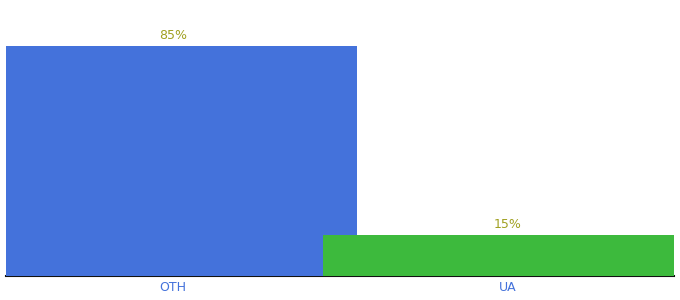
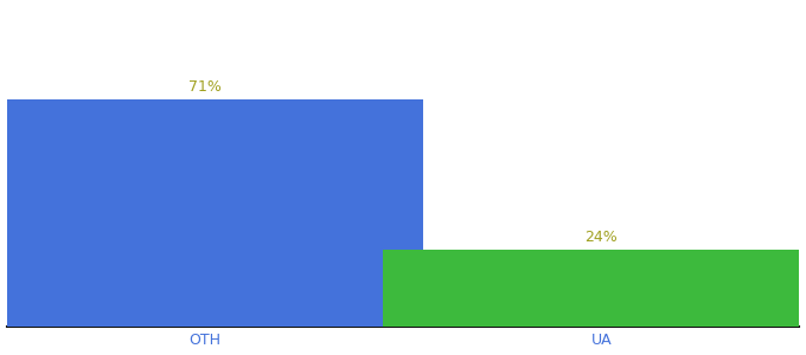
OTH: 85% -> 71%
UA: 15% -> 24%
